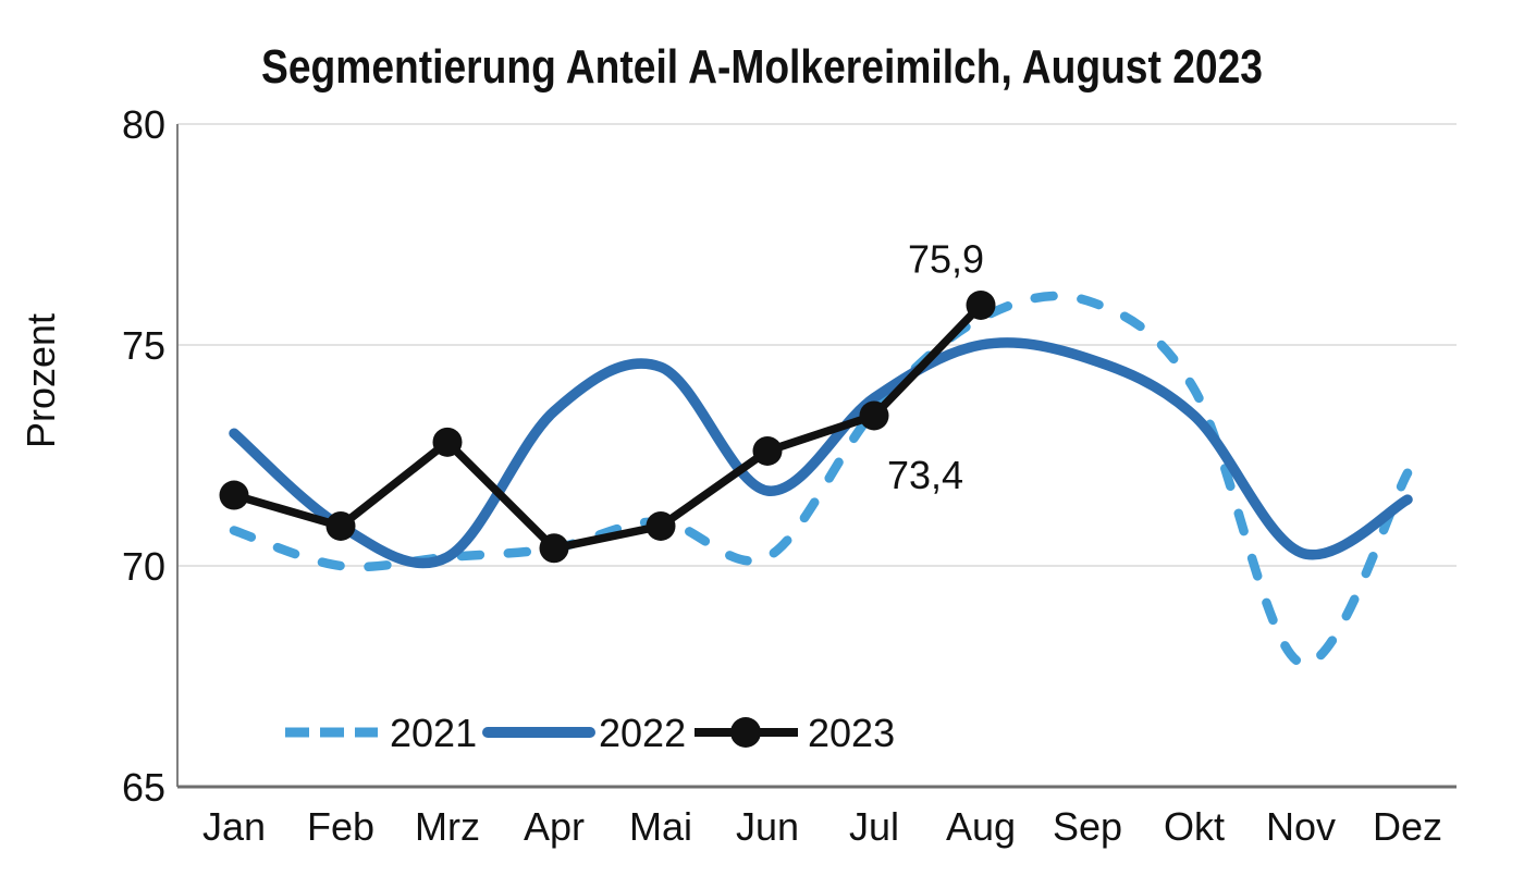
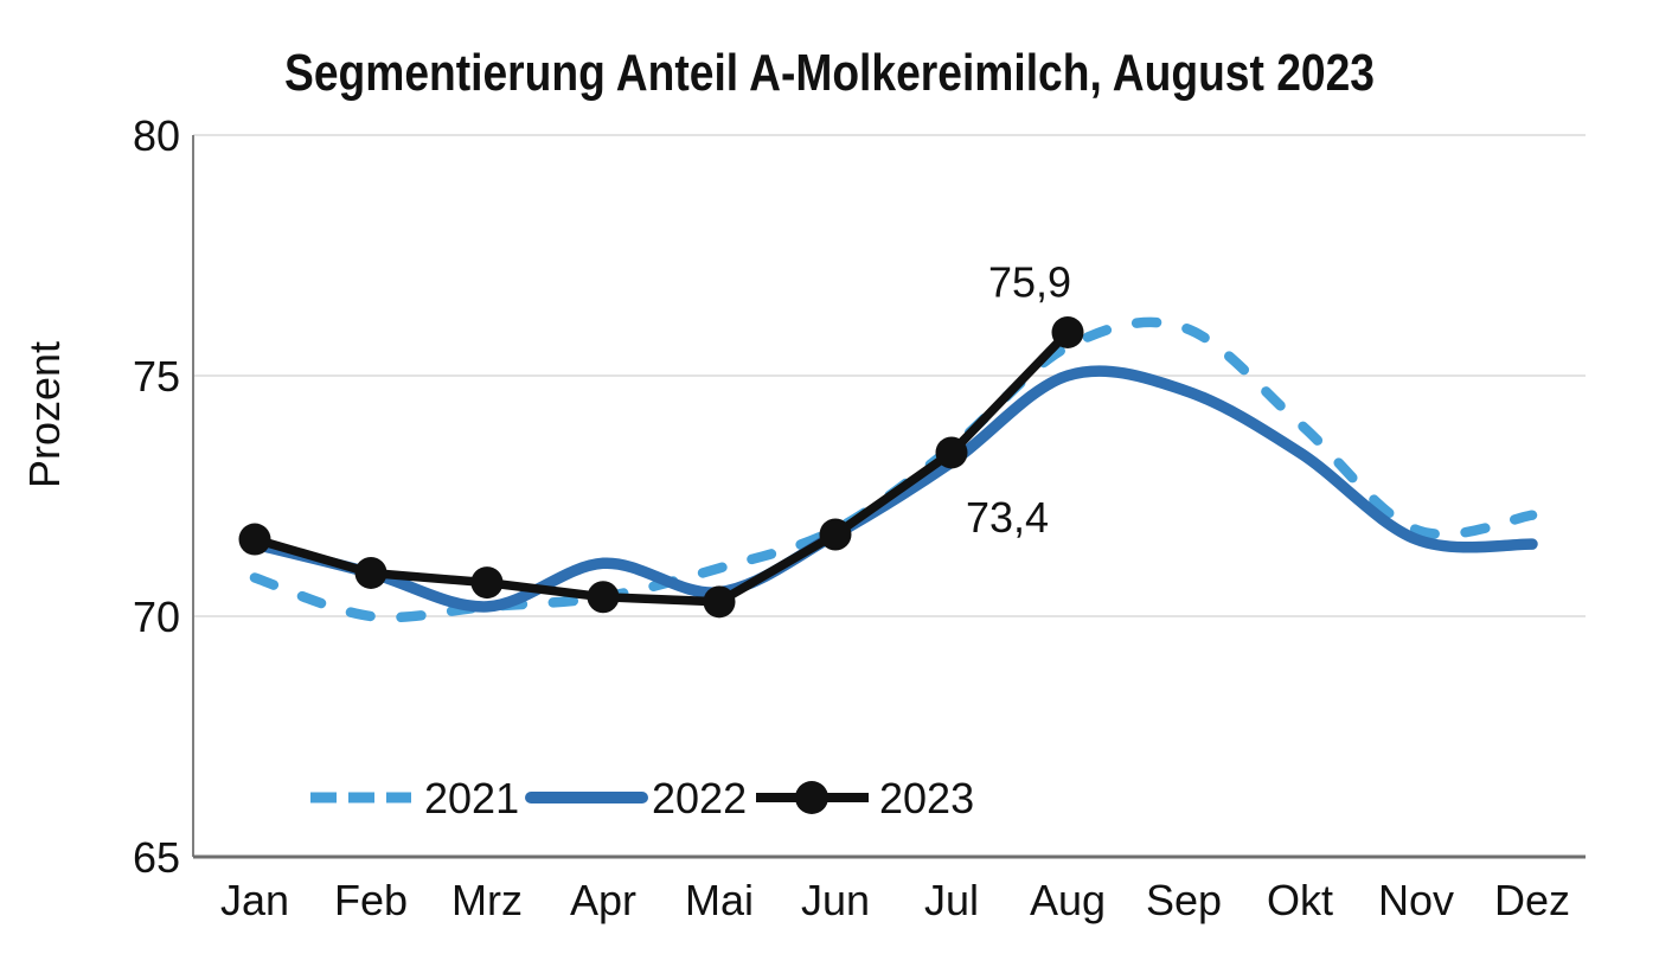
2022/Jan: 73.0 -> 71.5
2023/Mrz: 72.8 -> 70.7
2022/Apr: 73.5 -> 71.1
2022/Mai: 74.5 -> 70.5
2023/Mai: 70.9 -> 70.3
2021/Jun: 70.2 -> 71.8
2023/Jun: 72.6 -> 71.7
2022/Jul: 73.8 -> 73.2
2021/Nov: 67.8 -> 71.8
2022/Nov: 70.3 -> 71.6
